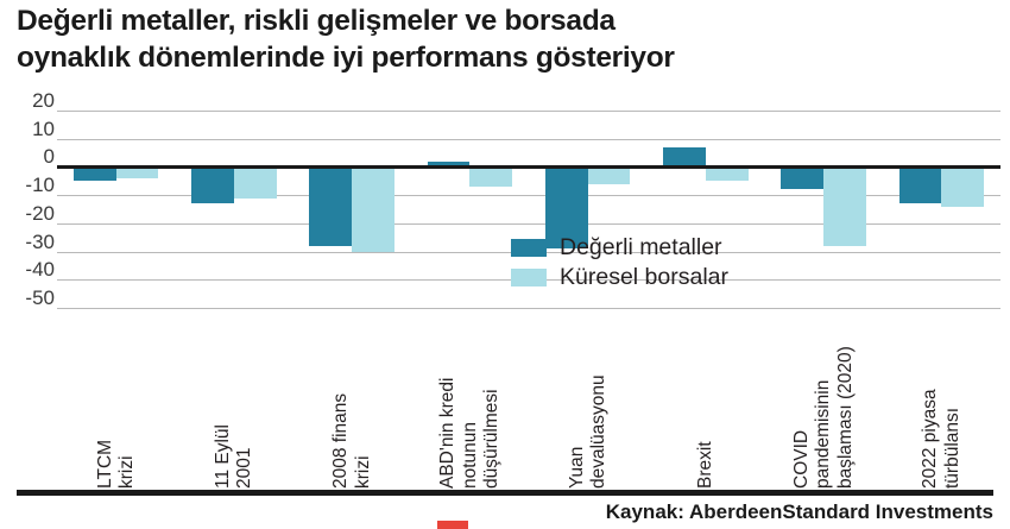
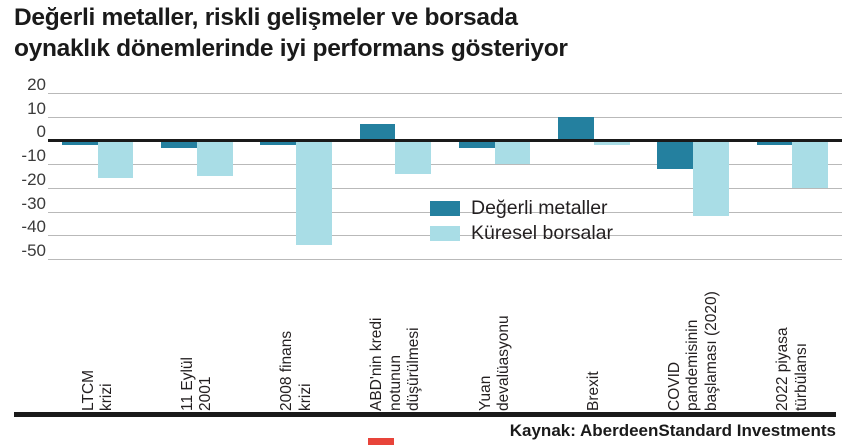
Değerli metaller/LTCM krizi: -5 -> -2
Küresel borsalar/LTCM krizi: -4 -> -16
Değerli metaller/11 Eylül 2001: -13 -> -3
Küresel borsalar/11 Eylül 2001: -11 -> -15
Değerli metaller/2008 finans krizi: -28 -> -2
Küresel borsalar/2008 finans krizi: -30 -> -44
Değerli metaller/ABD'nin kredi notunun düşürülmesi: 2 -> 7
Küresel borsalar/ABD'nin kredi notunun düşürülmesi: -7 -> -14
Değerli metaller/Yuan devalüasyonu: -29 -> -3
Küresel borsalar/Yuan devalüasyonu: -6 -> -10
Değerli metaller/Brexit: 7 -> 10
Küresel borsalar/Brexit: -5 -> -2
Değerli metaller/COVID pandemisinin başlaması (2020): -8 -> -12
Küresel borsalar/COVID pandemisinin başlaması (2020): -28 -> -32
Değerli metaller/2022 piyasa türbülansı: -13 -> -2
Küresel borsalar/2022 piyasa türbülansı: -14 -> -20
